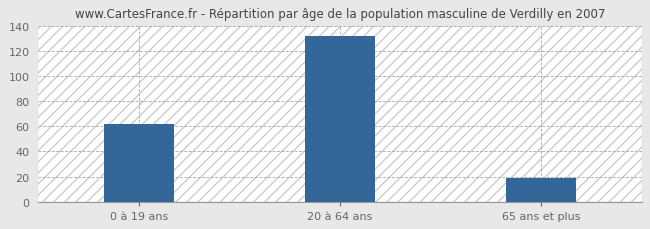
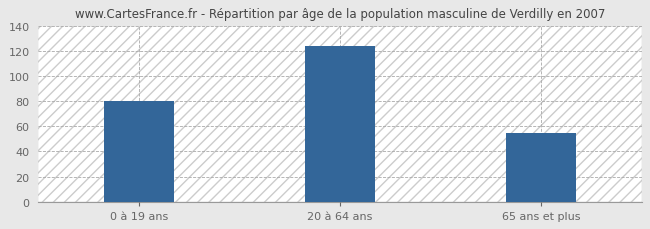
0 à 19 ans: 62 -> 80
20 à 64 ans: 132 -> 124
65 ans et plus: 19 -> 55
